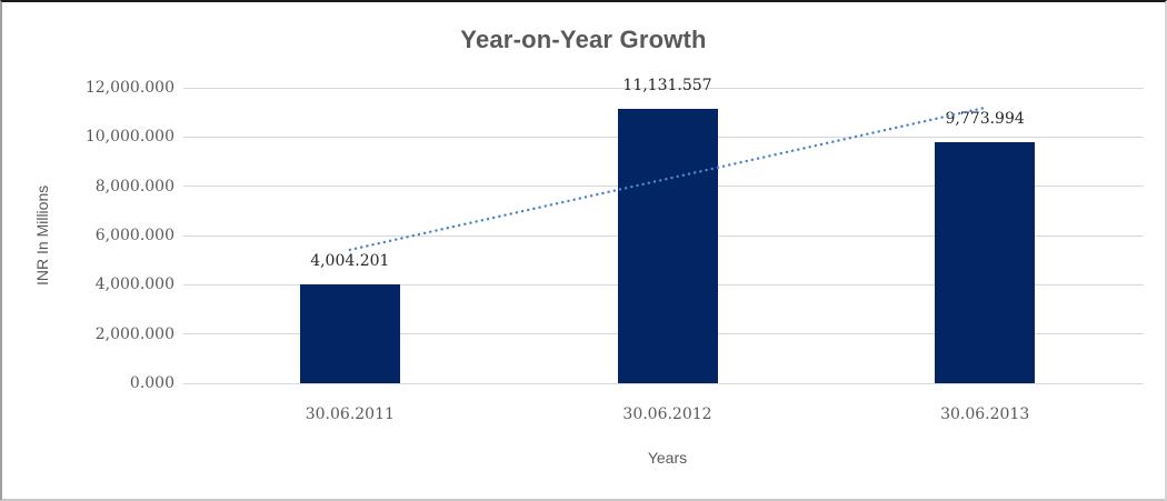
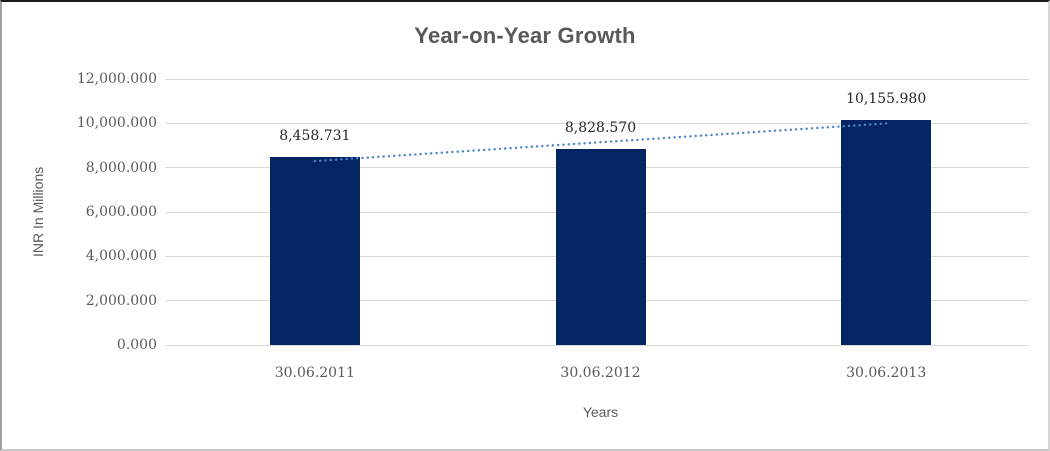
30.06.2011: 4,004.201 -> 8,458.731
30.06.2012: 11,131.557 -> 8,828.570
30.06.2013: 9,773.994 -> 10,155.980
